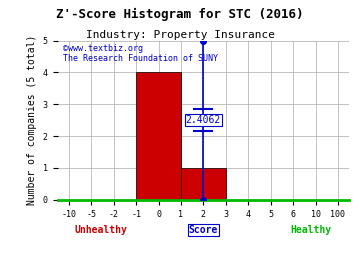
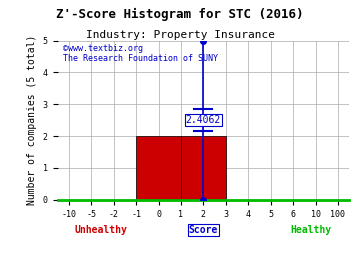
0: 4 -> 2
2: 1 -> 2
